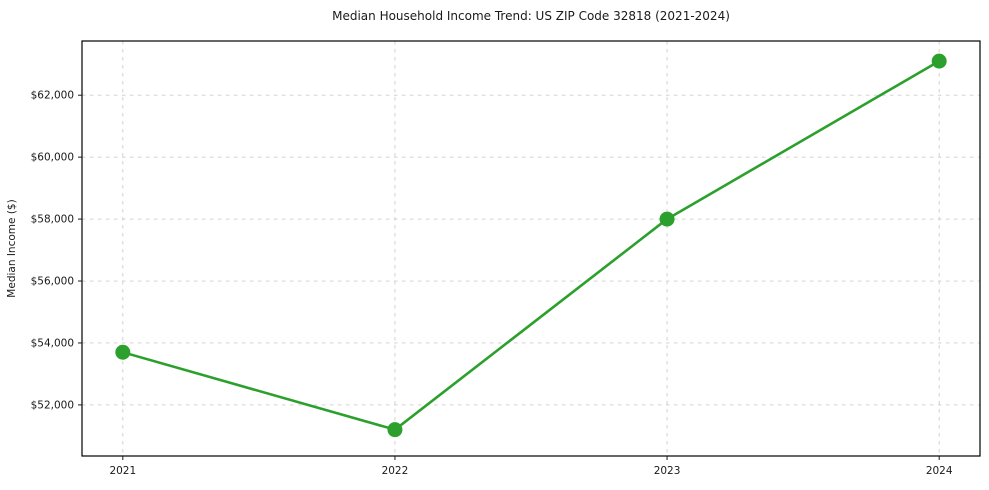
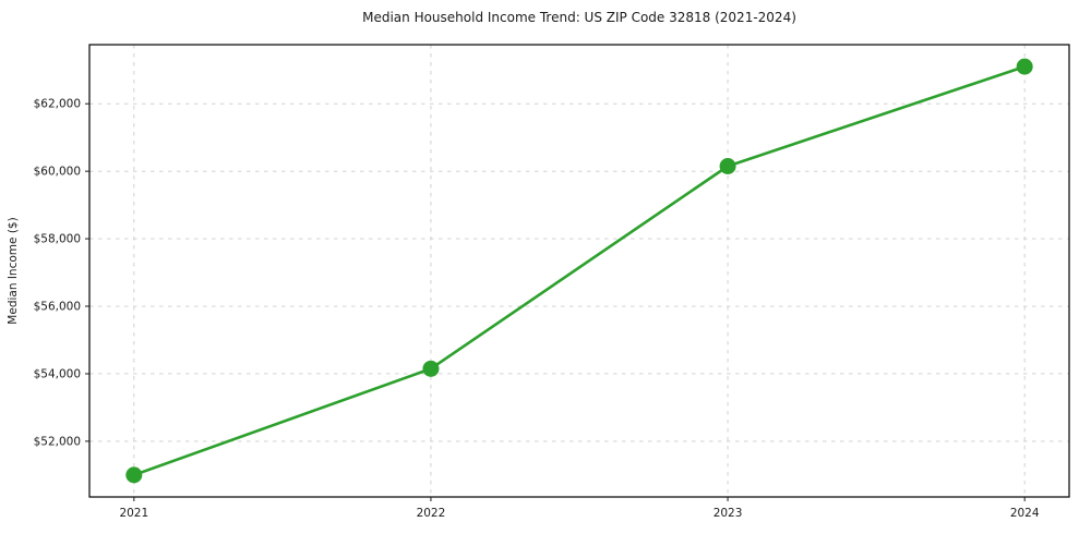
2021: $53700 -> $51000
2022: $51200 -> $54200
2023: $58000 -> $60200
